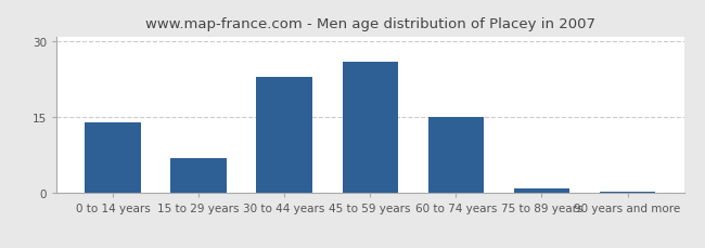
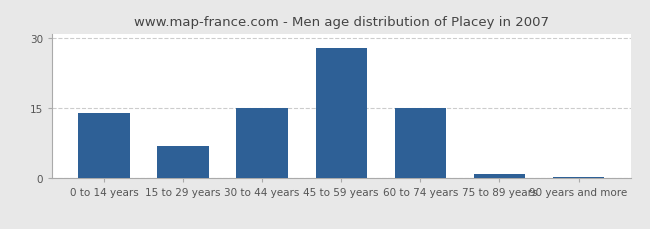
30 to 44 years: 23.0 -> 15.0
45 to 59 years: 26.0 -> 28.0
